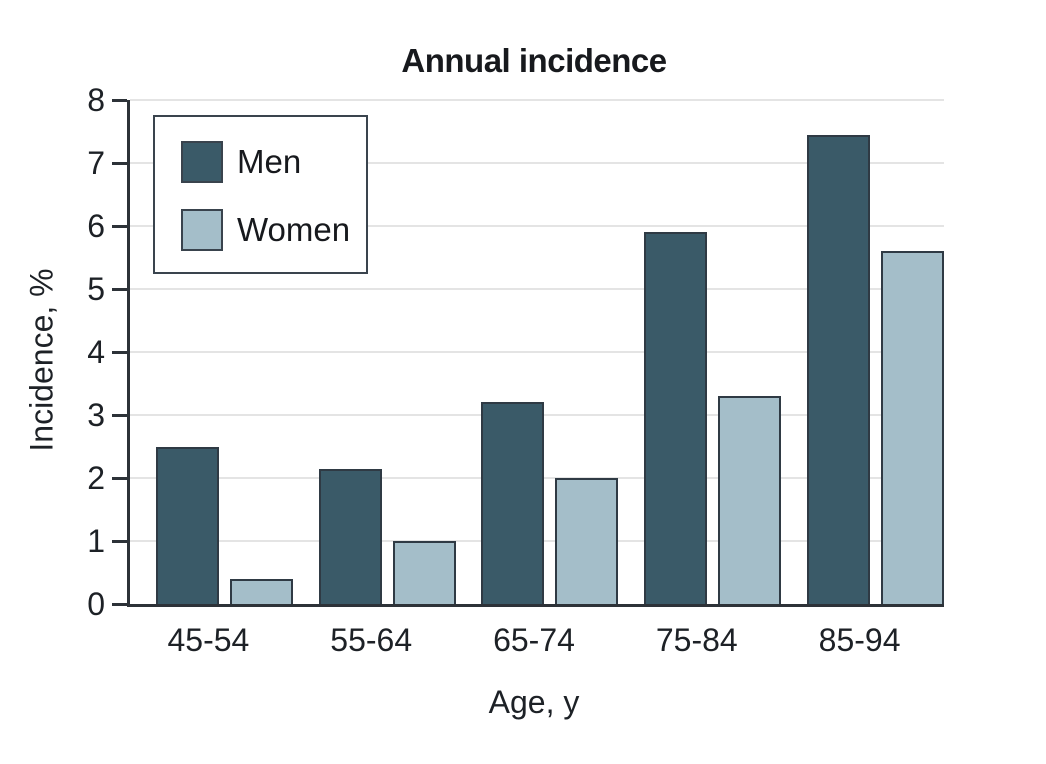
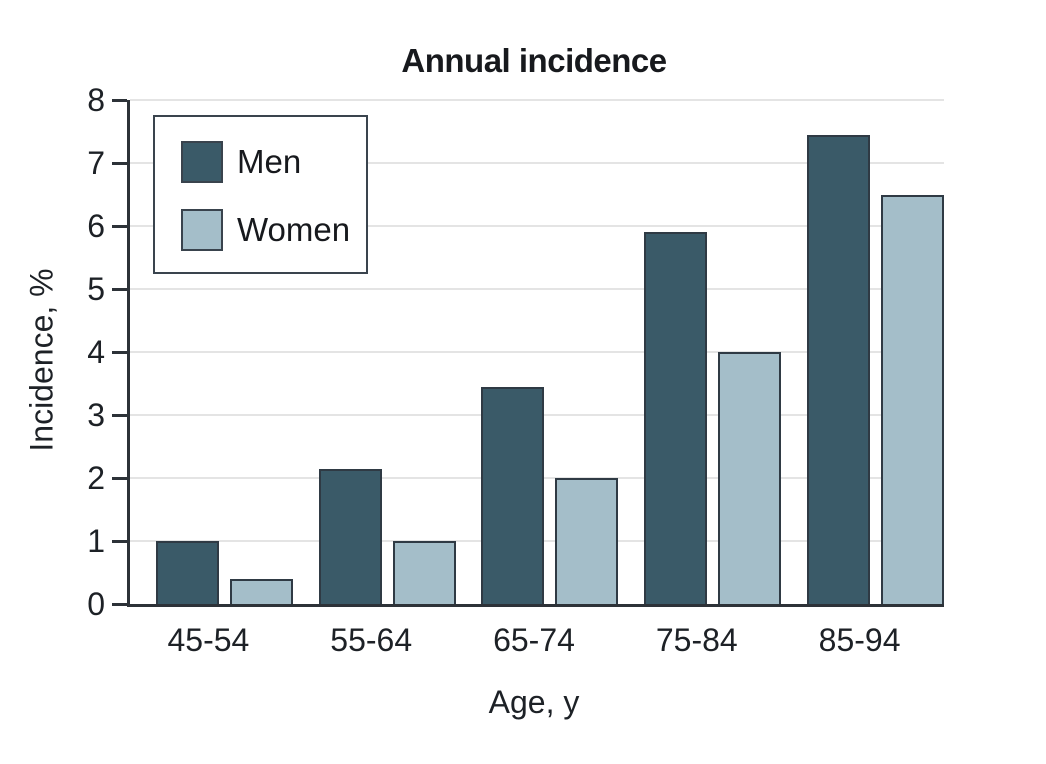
Men/45-54: 2.5 -> 1.0
Men/65-74: 3.2 -> 3.5
Women/75-84: 3.3 -> 4.0
Women/85-94: 5.6 -> 6.5
